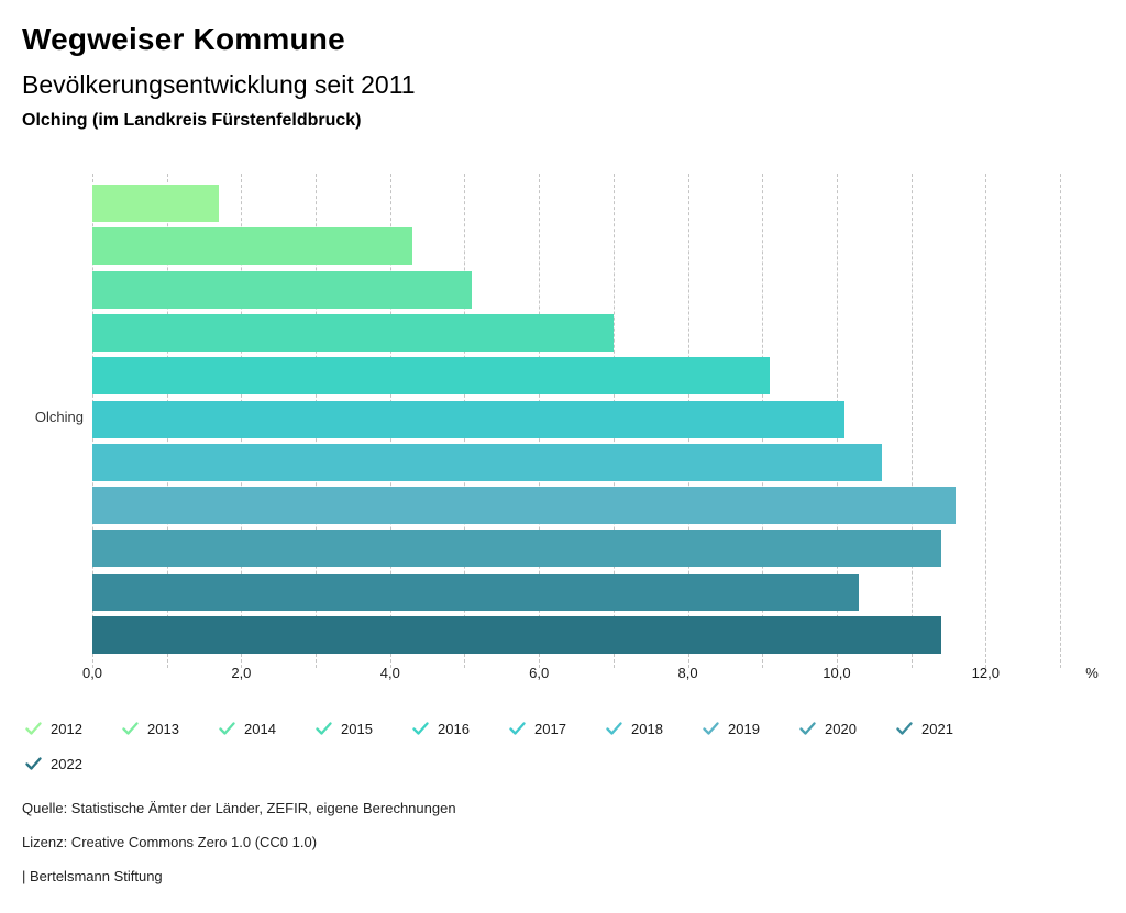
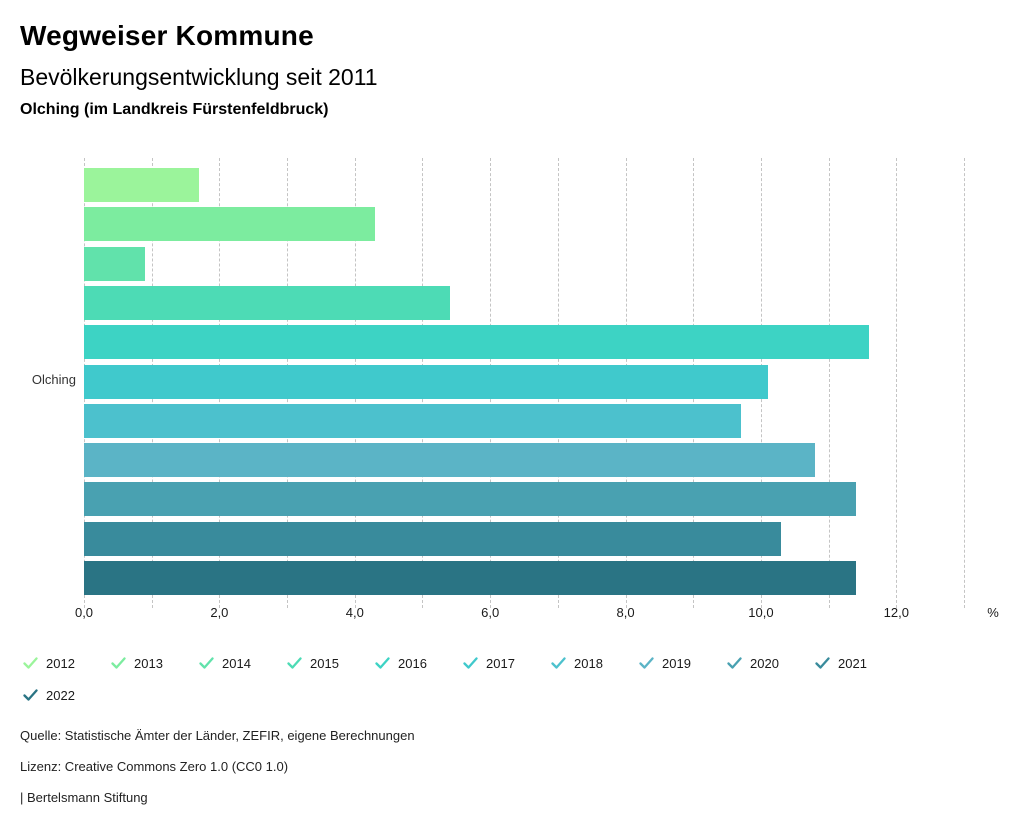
2014: 5,1 -> 0,9
2015: 7,0 -> 5,4
2016: 9,1 -> 11,6
2018: 10,6 -> 9,7
2019: 11,6 -> 10,8
